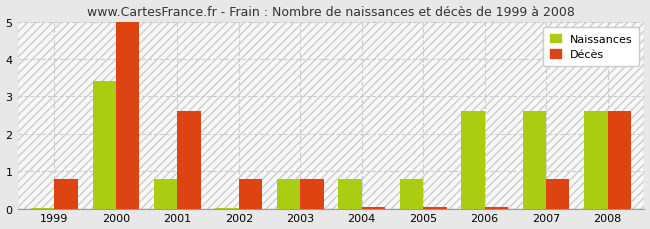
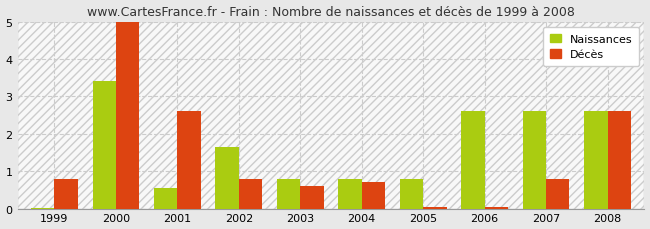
Naissances/2001: 0.80 -> 0.55
Naissances/2002: 0.02 -> 1.65
Décès/2003: 0.80 -> 0.60
Décès/2004: 0.05 -> 0.70
